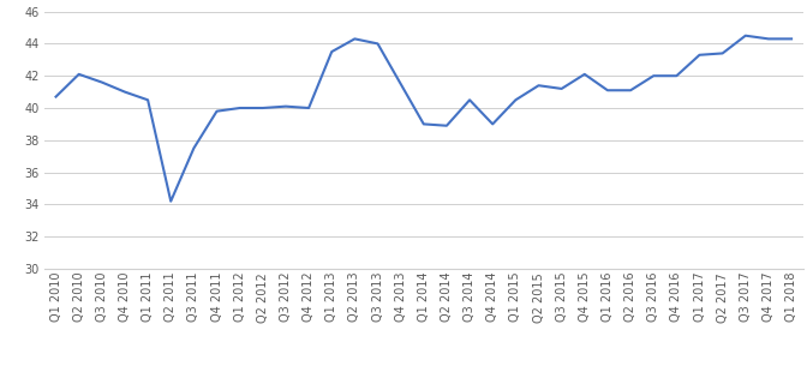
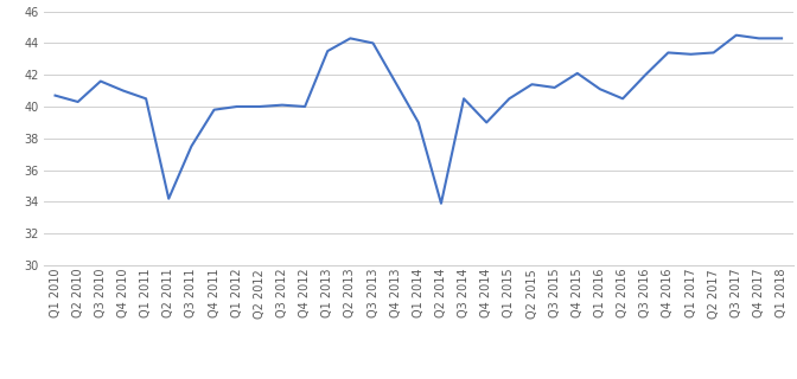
Q2 2010: 42.1 -> 40.3
Q2 2014: 38.9 -> 33.9
Q2 2016: 41.1 -> 40.5
Q4 2016: 42.0 -> 43.4
